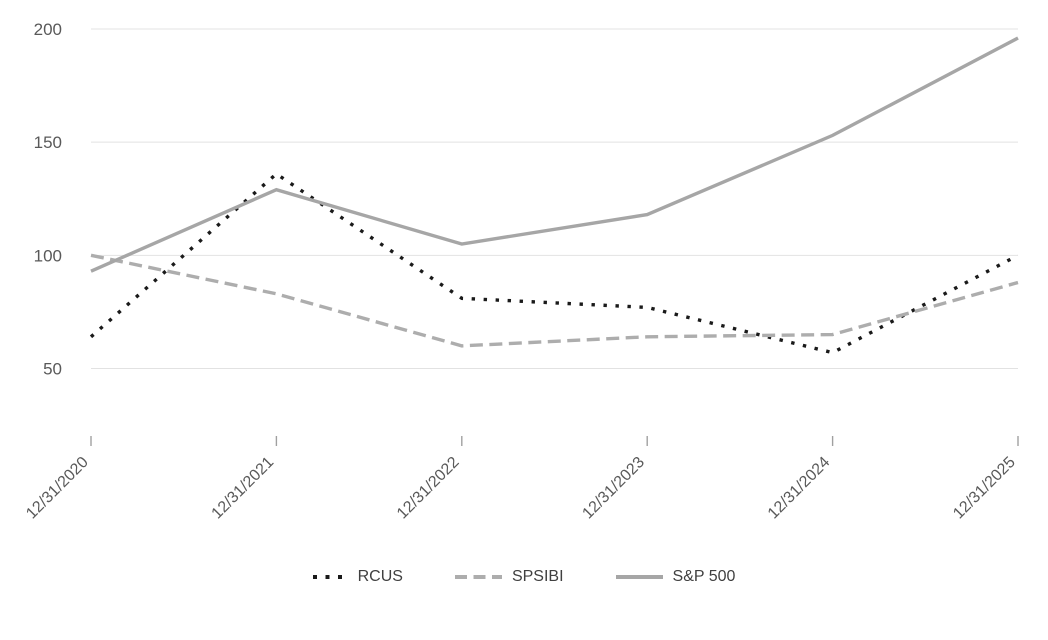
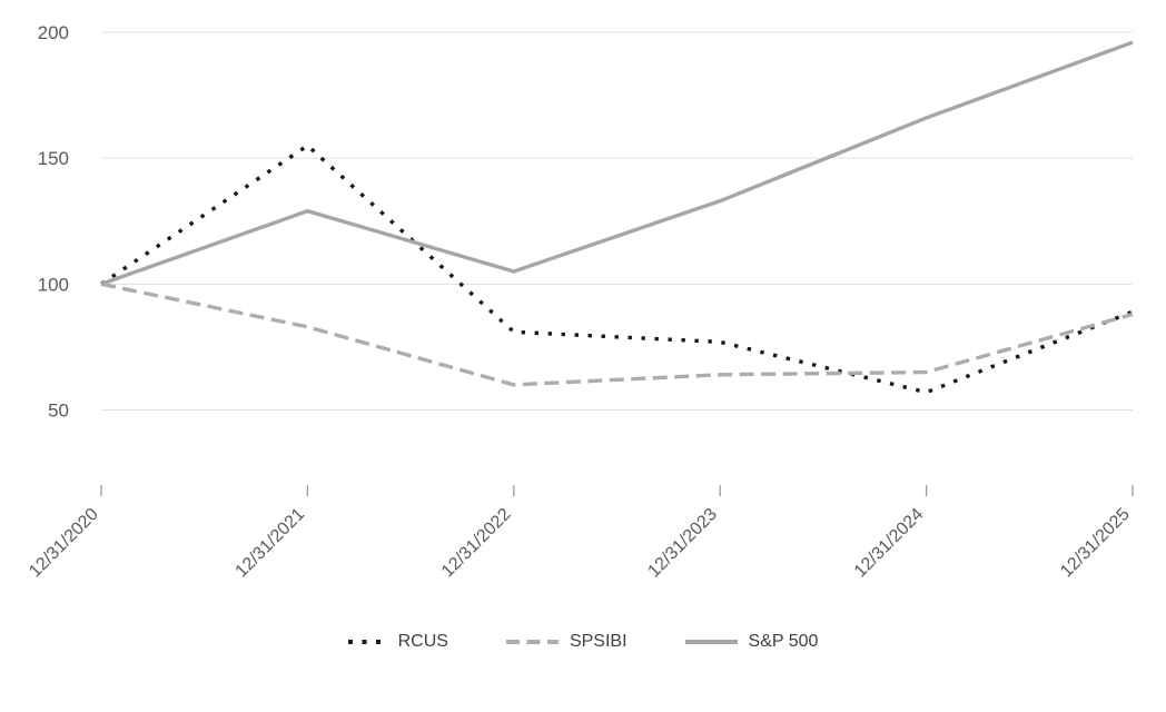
RCUS/12/31/2020: 64 -> 100
S&P 500/12/31/2020: 93 -> 100
RCUS/12/31/2021: 136 -> 155
S&P 500/12/31/2023: 118 -> 133
S&P 500/12/31/2024: 153 -> 166
RCUS/12/31/2025: 100 -> 89
